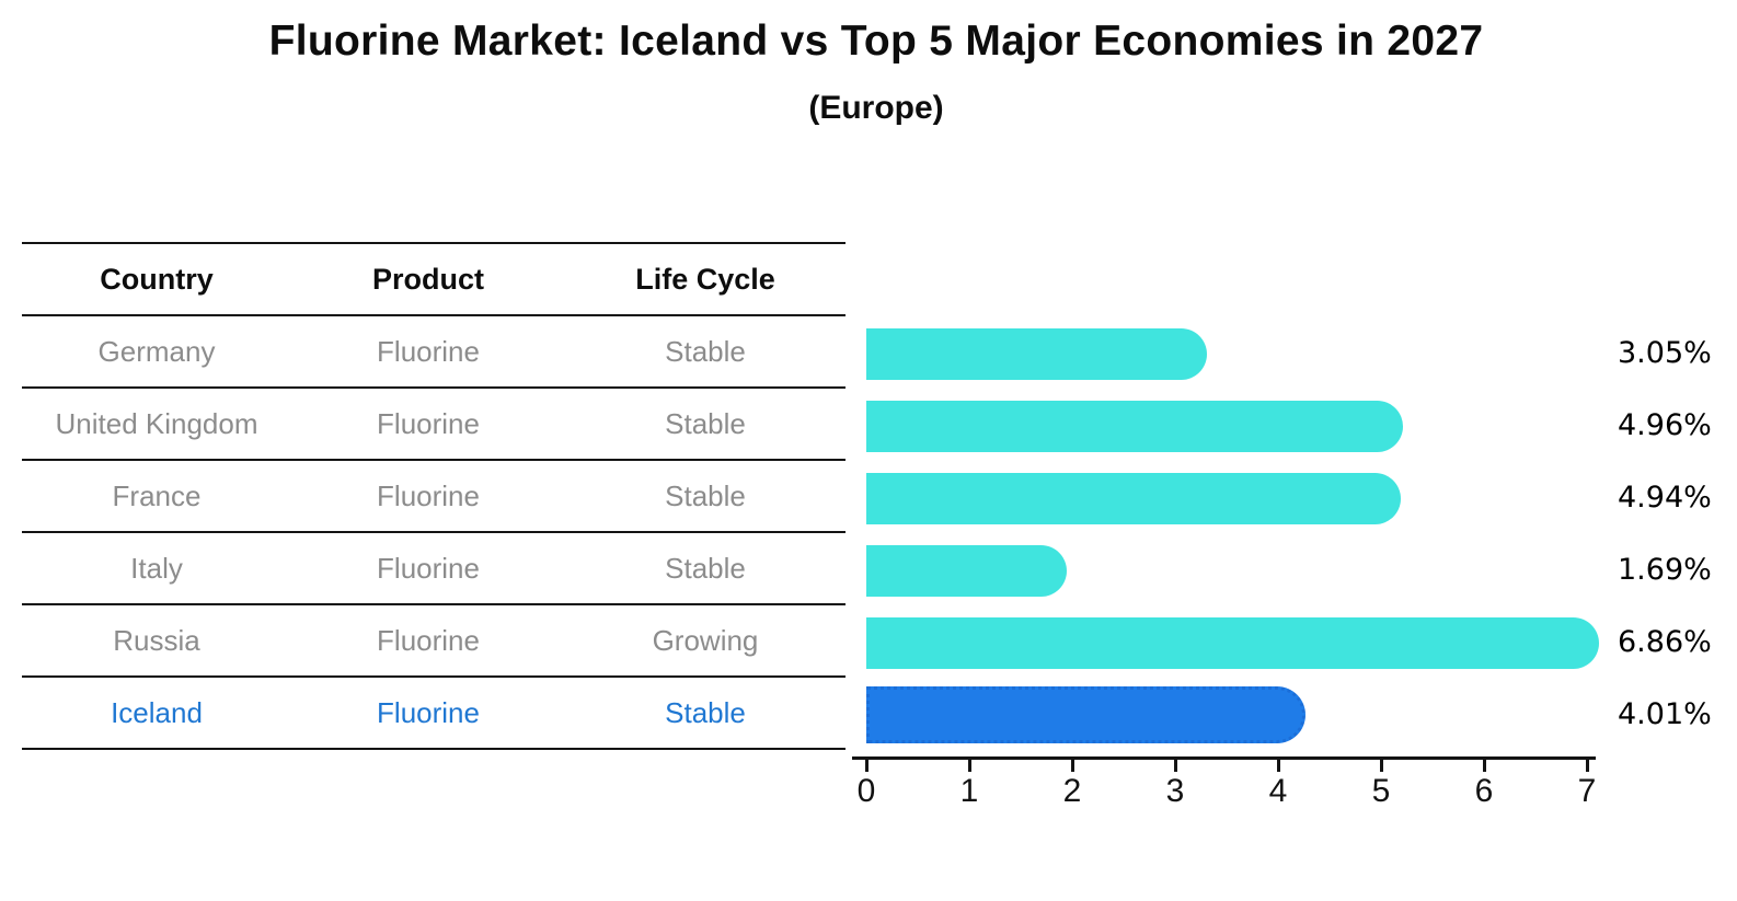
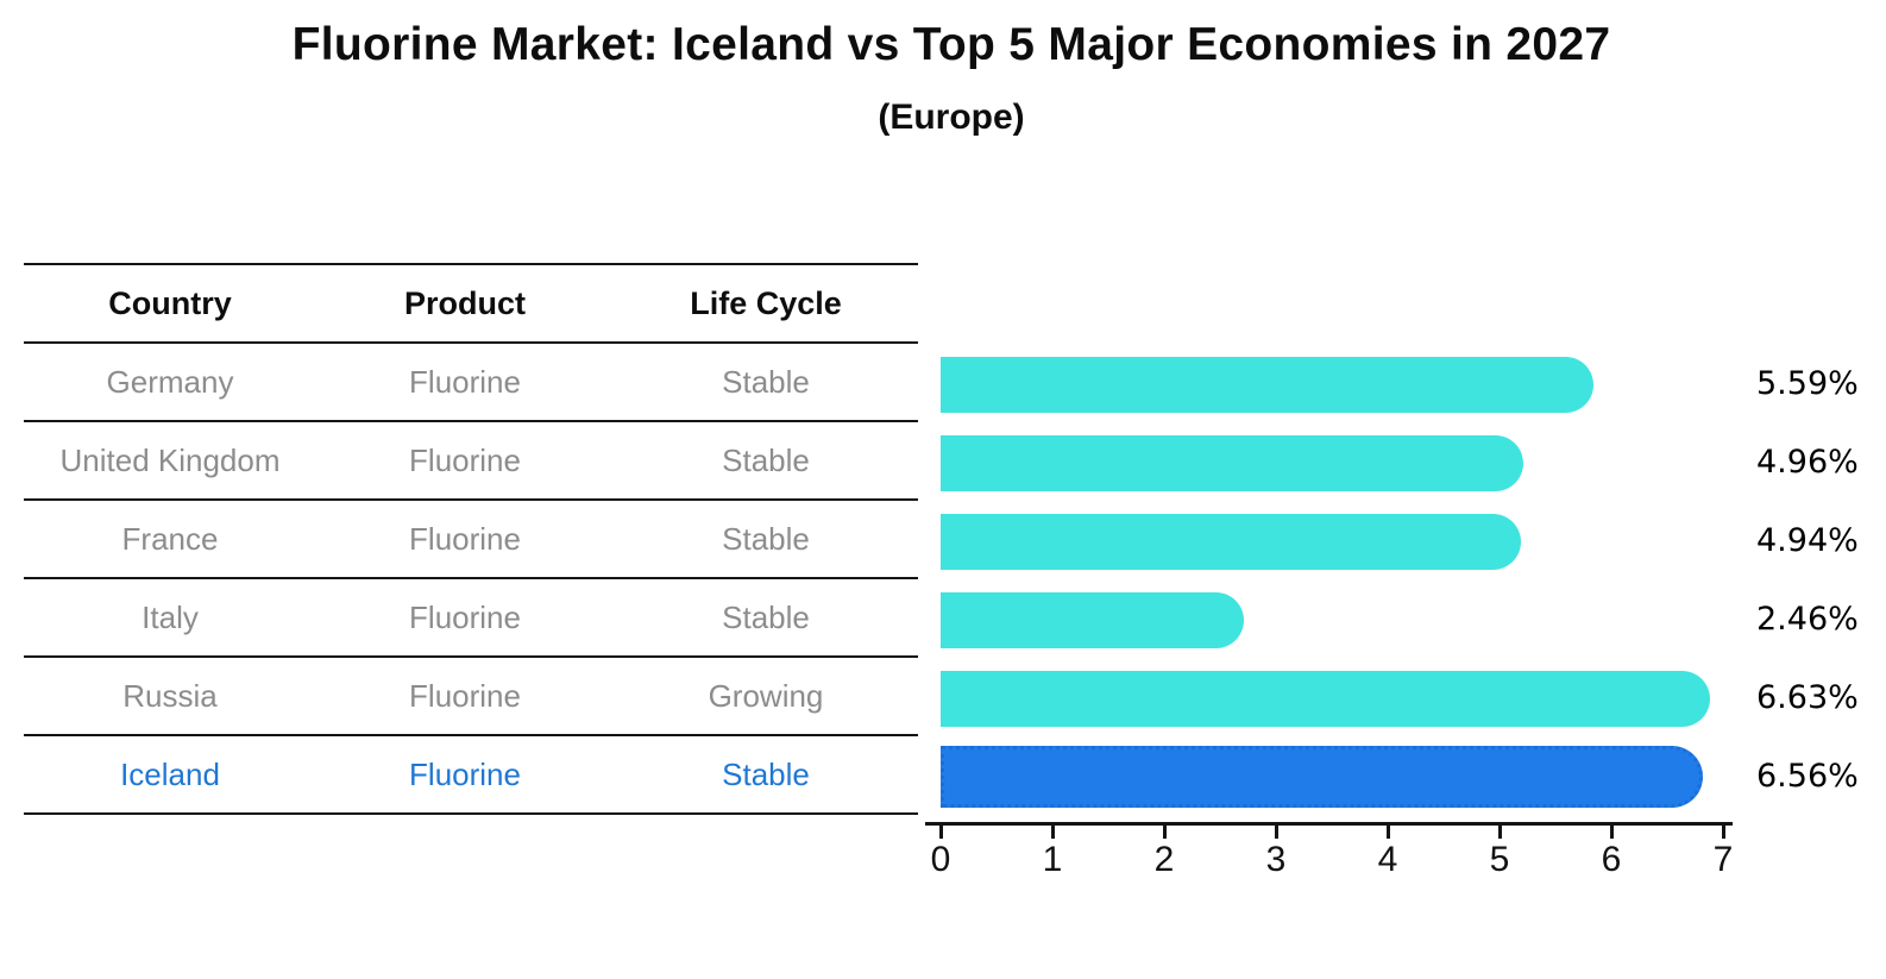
Germany: 3.05% -> 5.59%
Italy: 1.69% -> 2.46%
Russia: 6.86% -> 6.63%
Iceland: 4.01% -> 6.56%
